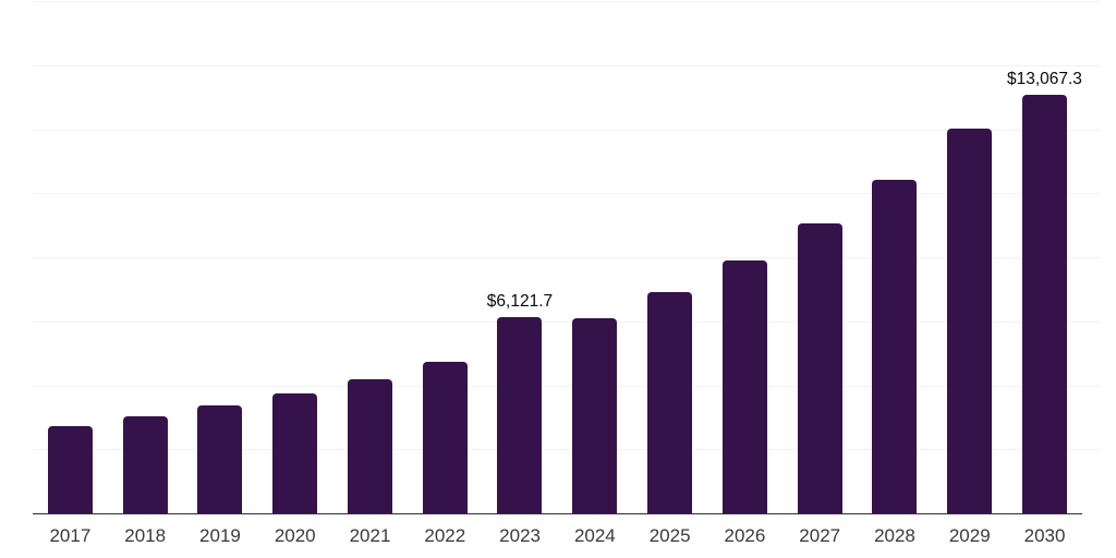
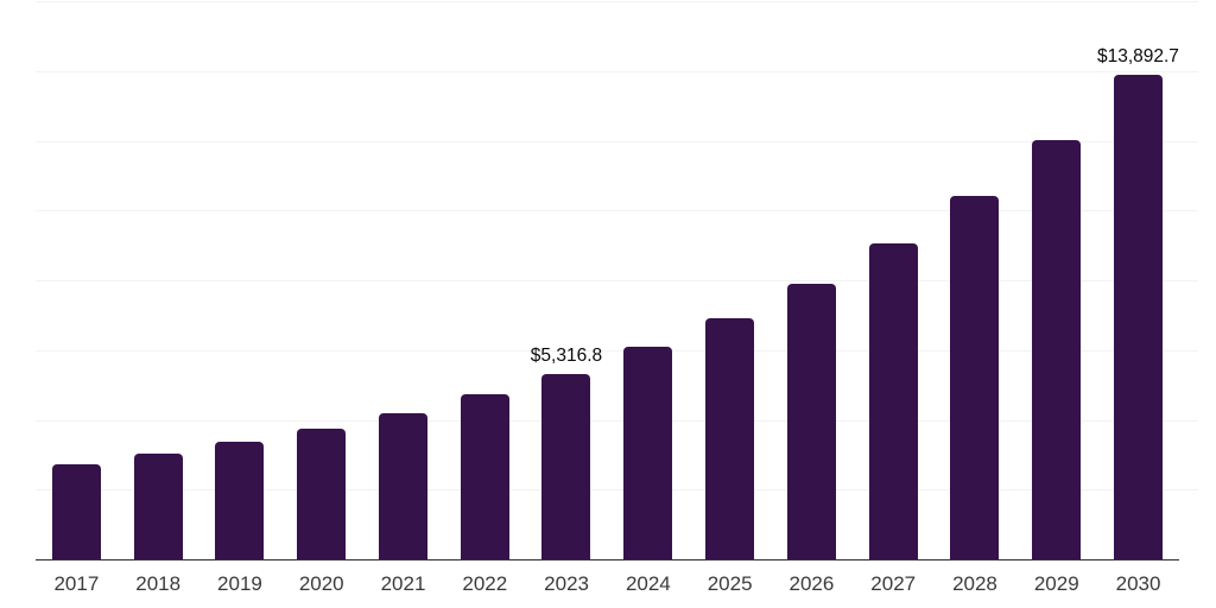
2023: $6,121.7 -> $5,316.8
2030: $13,067.3 -> $13,892.7
